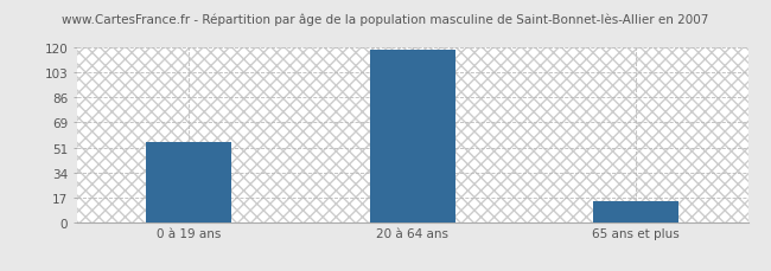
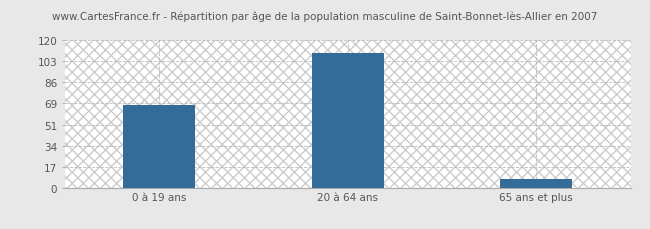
0 à 19 ans: 55 -> 67
20 à 64 ans: 119 -> 110
65 ans et plus: 14 -> 7
